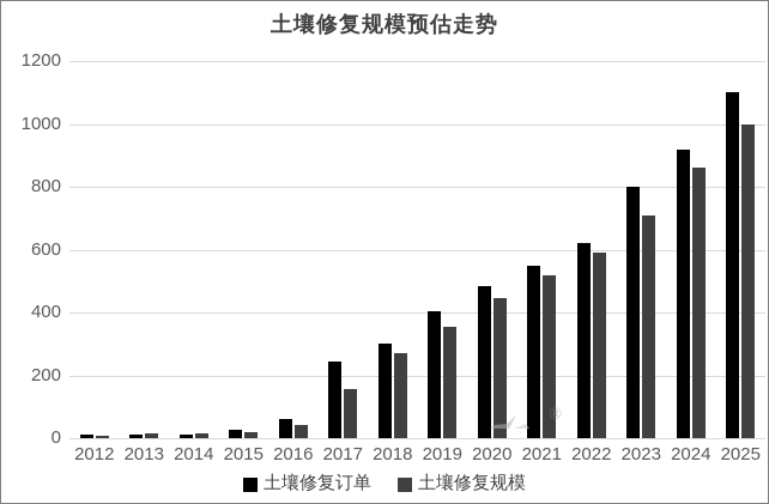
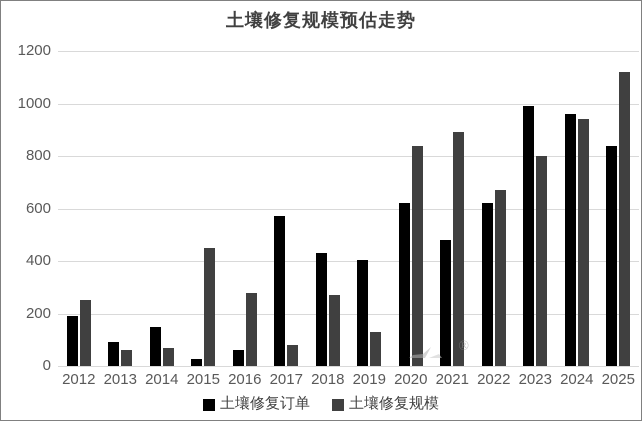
土壤修复订单/2012: 10 -> 190
土壤修复规模/2012: 10 -> 250
土壤修复订单/2013: 10 -> 90
土壤修复规模/2013: 10 -> 60
土壤修复订单/2014: 10 -> 150
土壤修复规模/2014: 20 -> 70
土壤修复规模/2015: 20 -> 450
土壤修复规模/2016: 40 -> 280
土壤修复订单/2017: 240 -> 570
土壤修复规模/2017: 160 -> 80
土壤修复订单/2018: 300 -> 430
土壤修复规模/2019: 360 -> 130
土壤修复订单/2020: 480 -> 620
土壤修复规模/2020: 440 -> 840
土壤修复订单/2021: 550 -> 480
土壤修复规模/2021: 520 -> 890
土壤修复规模/2022: 590 -> 670
土壤修复订单/2023: 800 -> 990
土壤修复规模/2023: 710 -> 800
土壤修复订单/2024: 920 -> 960
土壤修复规模/2024: 860 -> 940
土壤修复订单/2025: 1100 -> 840
土壤修复规模/2025: 1000 -> 1120
